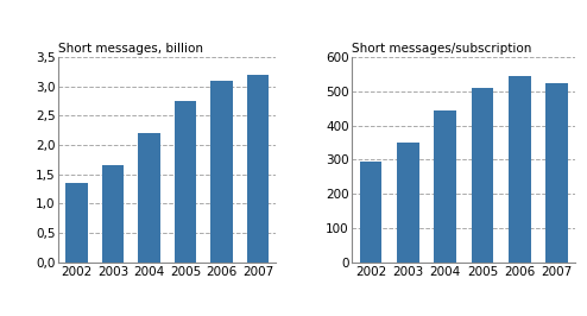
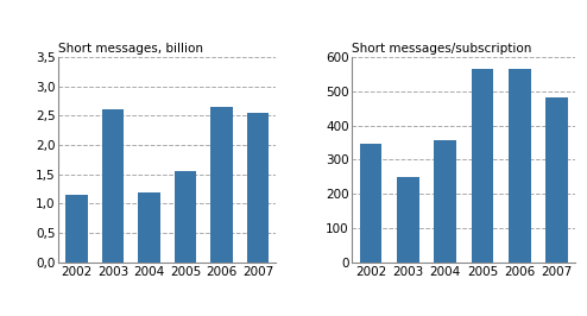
Short messages, billion/2002: 1,35 -> 1,15
Short messages, billion/2003: 1,65 -> 2,60
Short messages, billion/2004: 2,20 -> 1,20
Short messages, billion/2005: 2,75 -> 1,55
Short messages, billion/2006: 3,10 -> 2,65
Short messages, billion/2007: 3,20 -> 2,55
Short messages/subscription/2002: 295 -> 345
Short messages/subscription/2003: 350 -> 250
Short messages/subscription/2004: 445 -> 355
Short messages/subscription/2005: 510 -> 565
Short messages/subscription/2006: 545 -> 565
Short messages/subscription/2007: 522 -> 480
